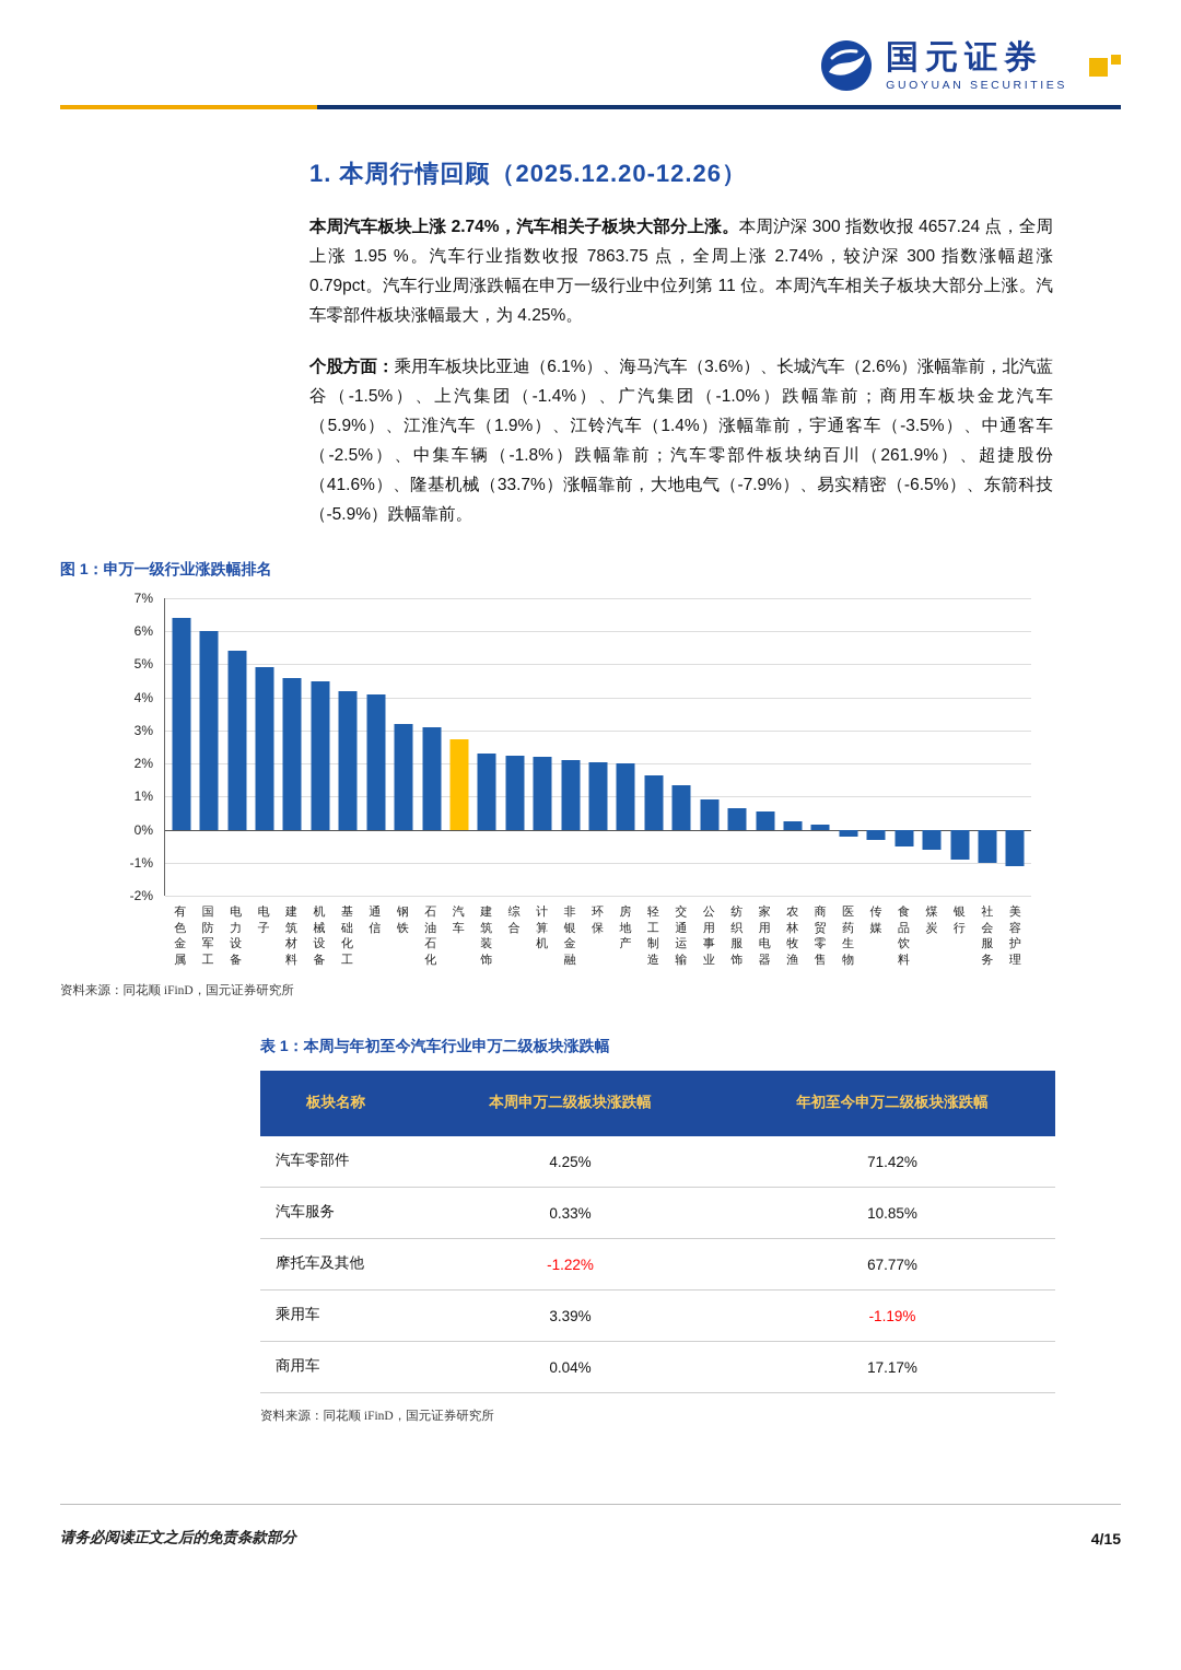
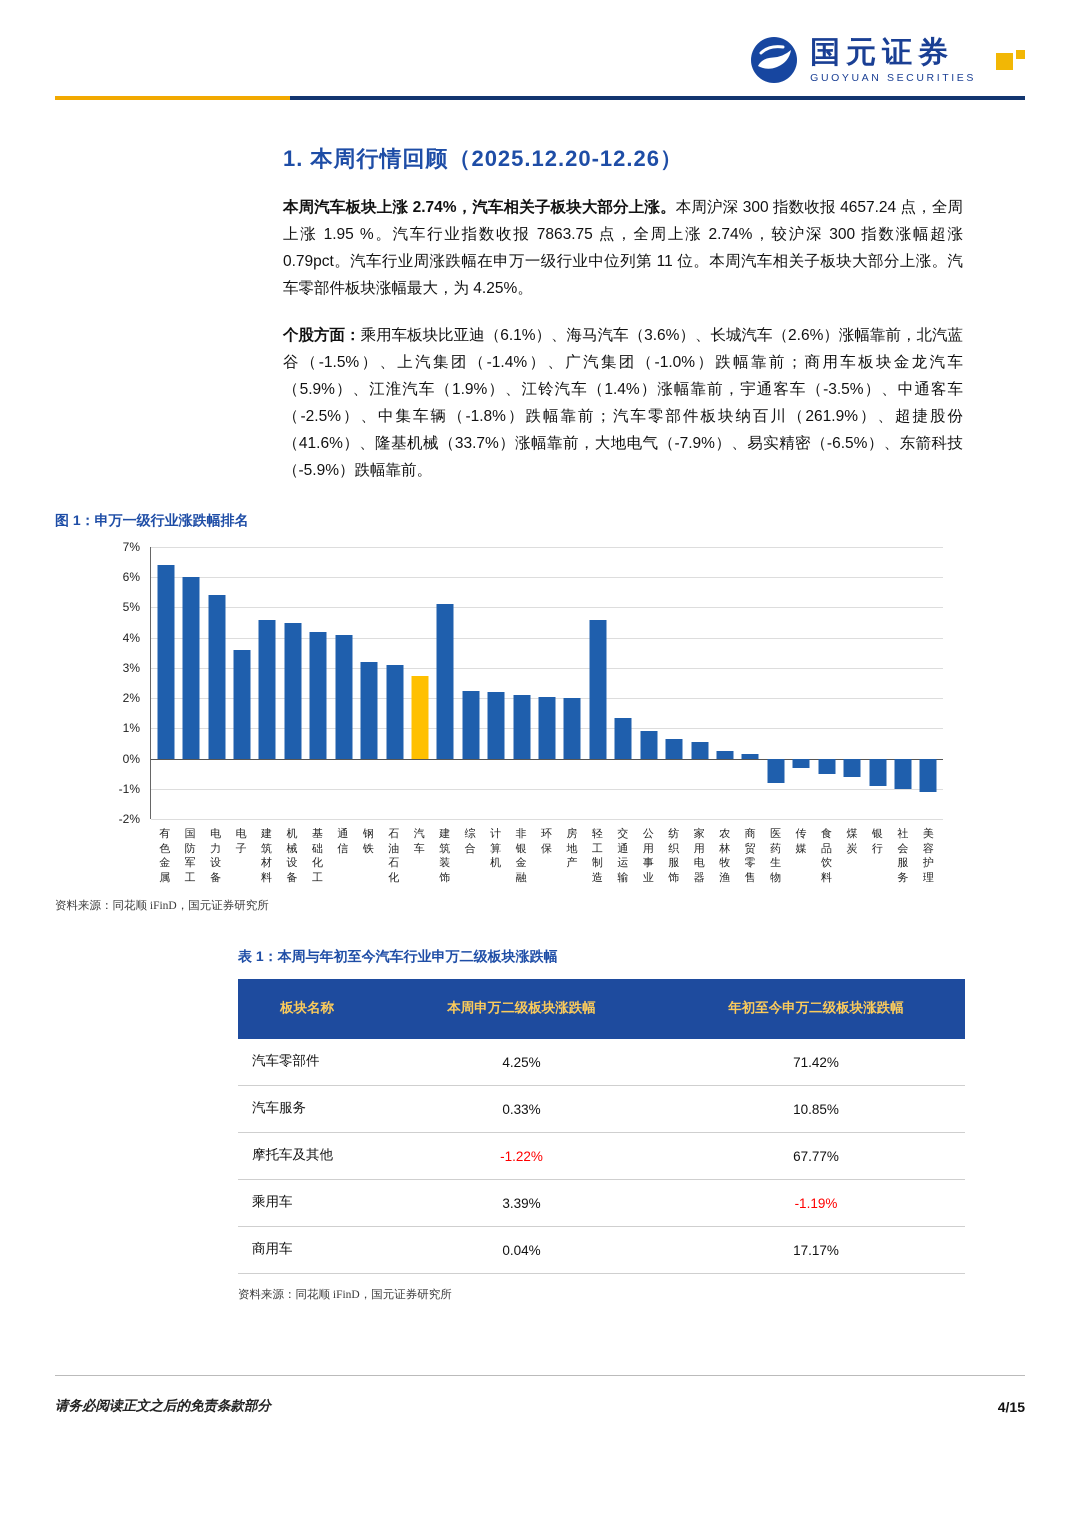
电子: 4.9% -> 3.6%
建筑装饰: 2.3% -> 5.1%
轻工制造: 1.6% -> 4.6%
医药生物: -0.2% -> -0.8%
